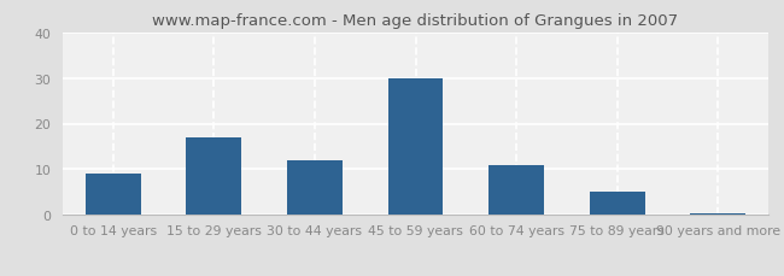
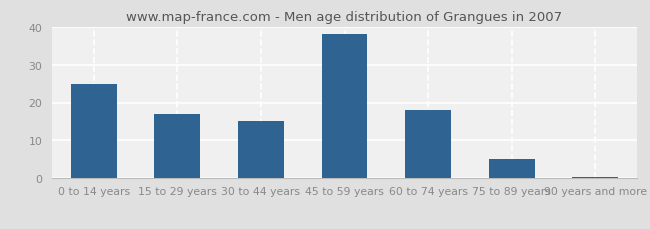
0 to 14 years: 9.0 -> 25.0
30 to 44 years: 12.0 -> 15.0
45 to 59 years: 30.0 -> 38.0
60 to 74 years: 11.0 -> 18.0
